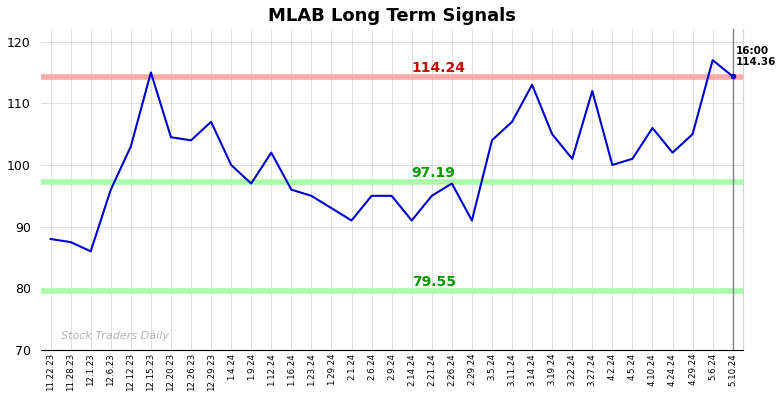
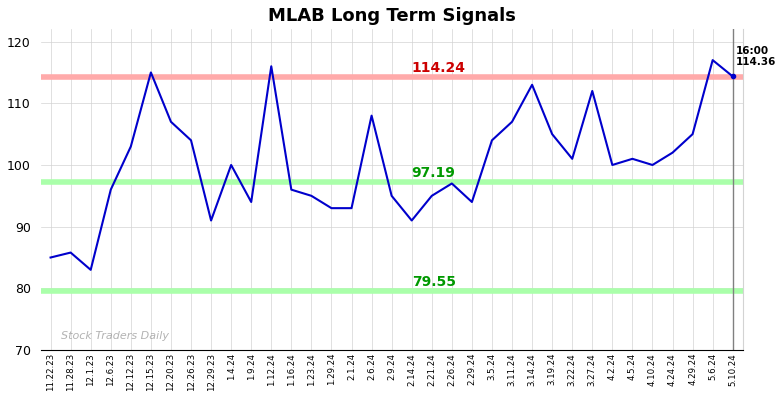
11.22.23: 88.0 -> 85.0
11.28.23: 87.5 -> 85.8
12.1.23: 86.0 -> 83.0
12.20.23: 104.5 -> 107.0
12.29.23: 107.0 -> 91.0
1.9.24: 97.0 -> 94.0
1.12.24: 102.0 -> 116.0
2.1.24: 91.0 -> 93.0
2.6.24: 95.0 -> 108.0
2.29.24: 91.0 -> 94.0
4.10.24: 106.0 -> 100.0
